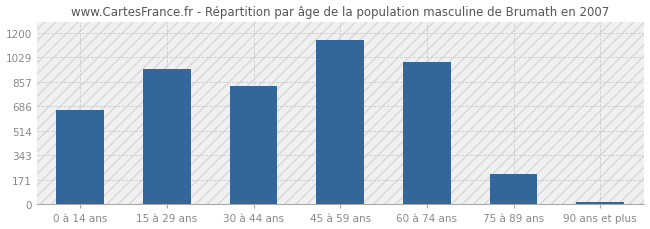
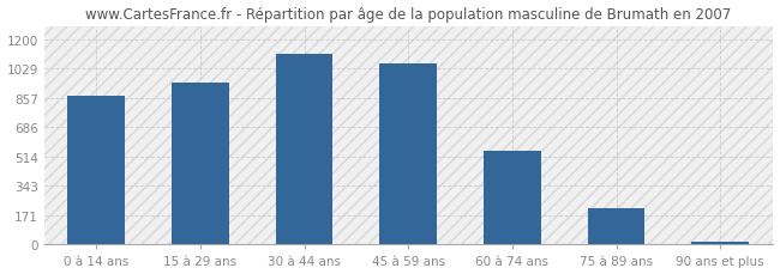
0 à 14 ans: 660 -> 870
30 à 44 ans: 830 -> 1110
45 à 59 ans: 1150 -> 1060
60 à 74 ans: 1000 -> 550
